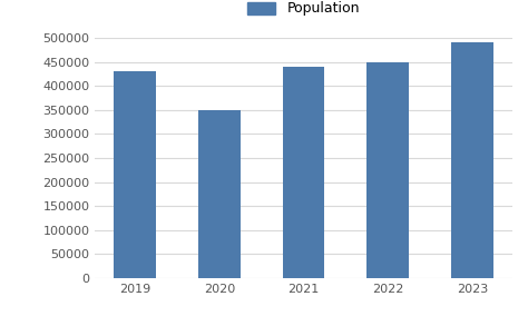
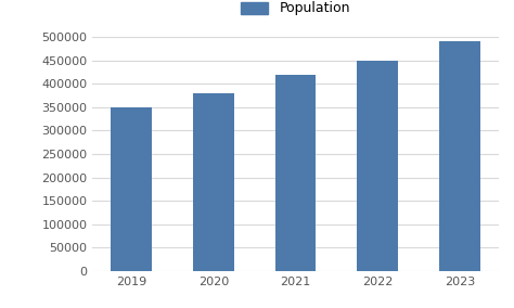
2019: 430000 -> 350000
2020: 350000 -> 380000
2021: 440000 -> 420000
